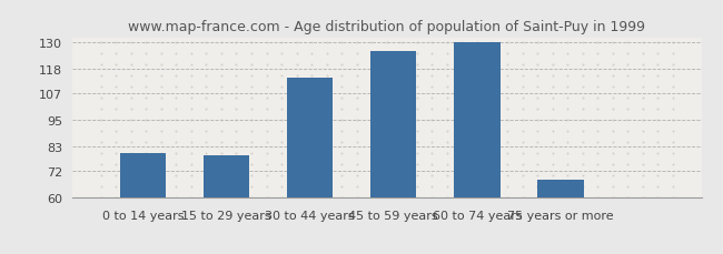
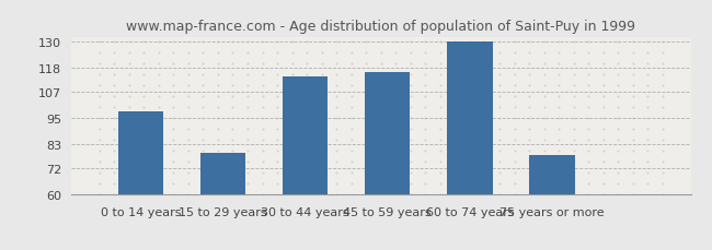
0 to 14 years: 80 -> 98
45 to 59 years: 126 -> 116
75 years or more: 68 -> 78
